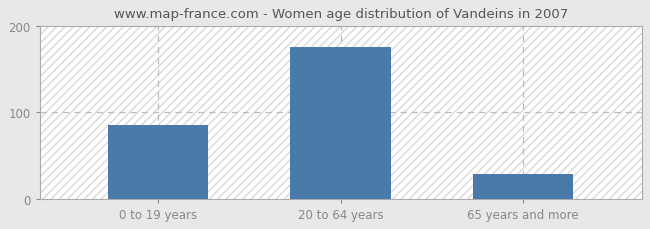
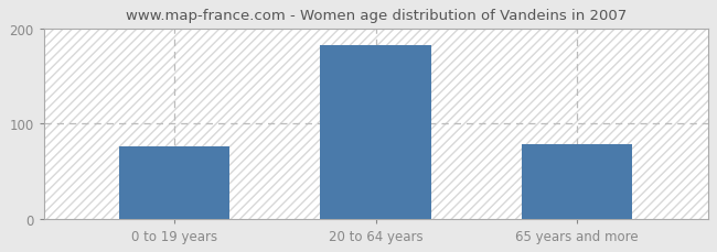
0 to 19 years: 85 -> 76
20 to 64 years: 175 -> 182
65 years and more: 28 -> 78
